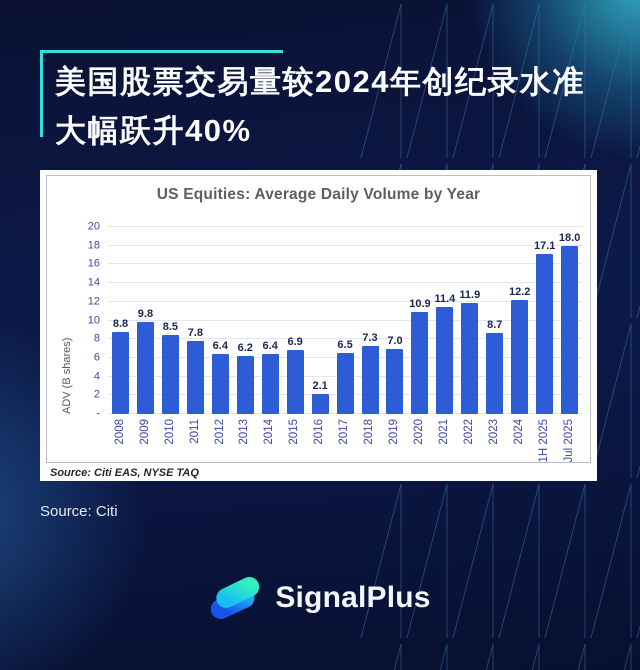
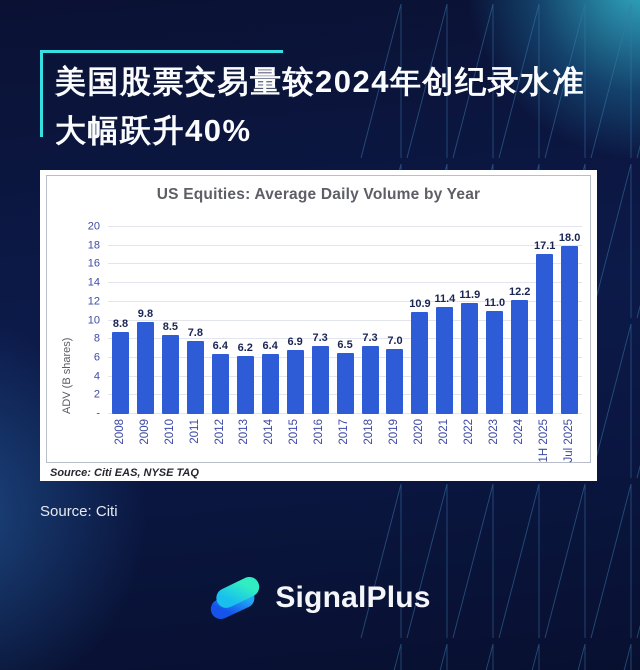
2016: 2.1 -> 7.3
2023: 8.7 -> 11.0
